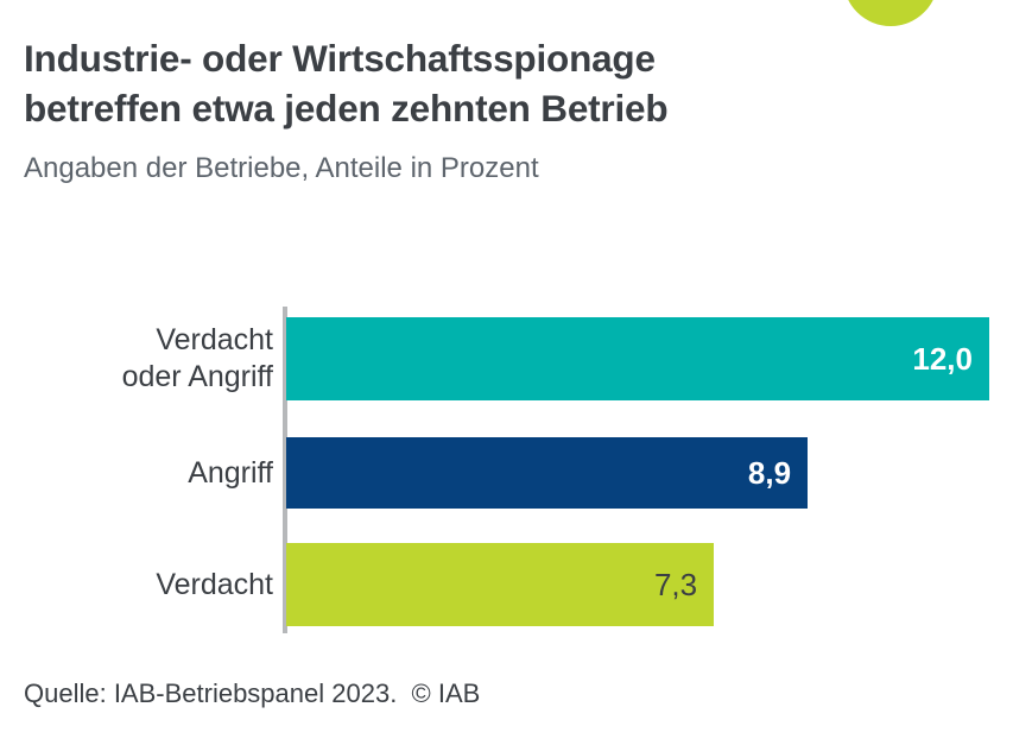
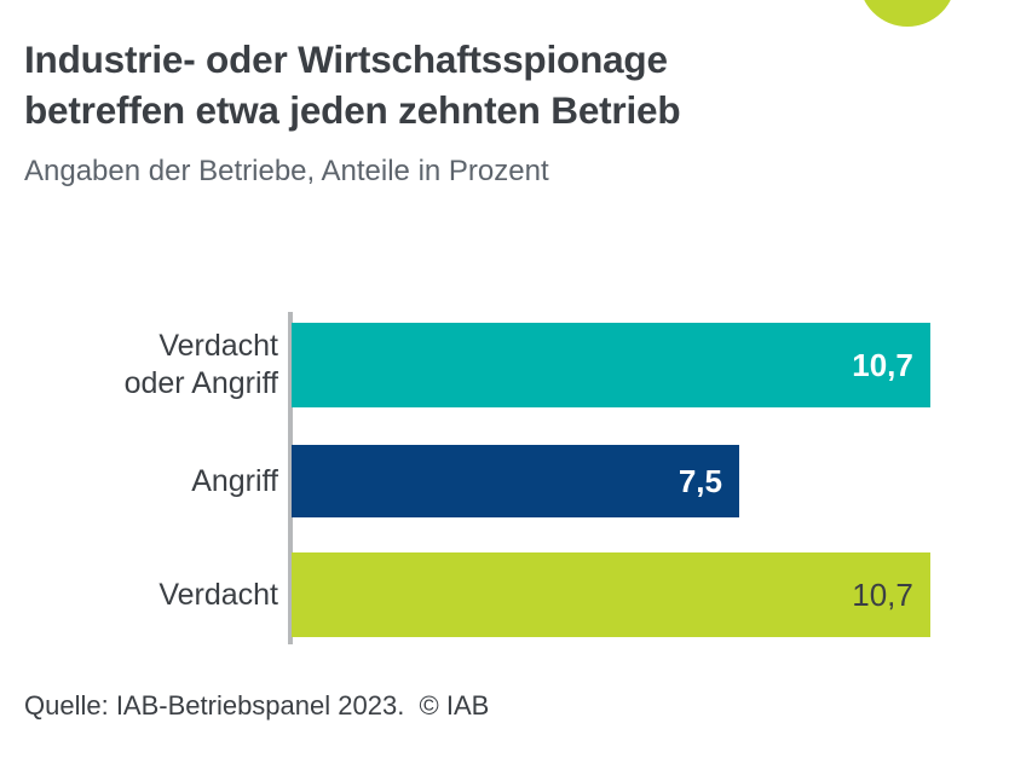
Verdacht oder Angriff: 12,0 -> 10,7
Angriff: 8,9 -> 7,5
Verdacht: 7,3 -> 10,7
